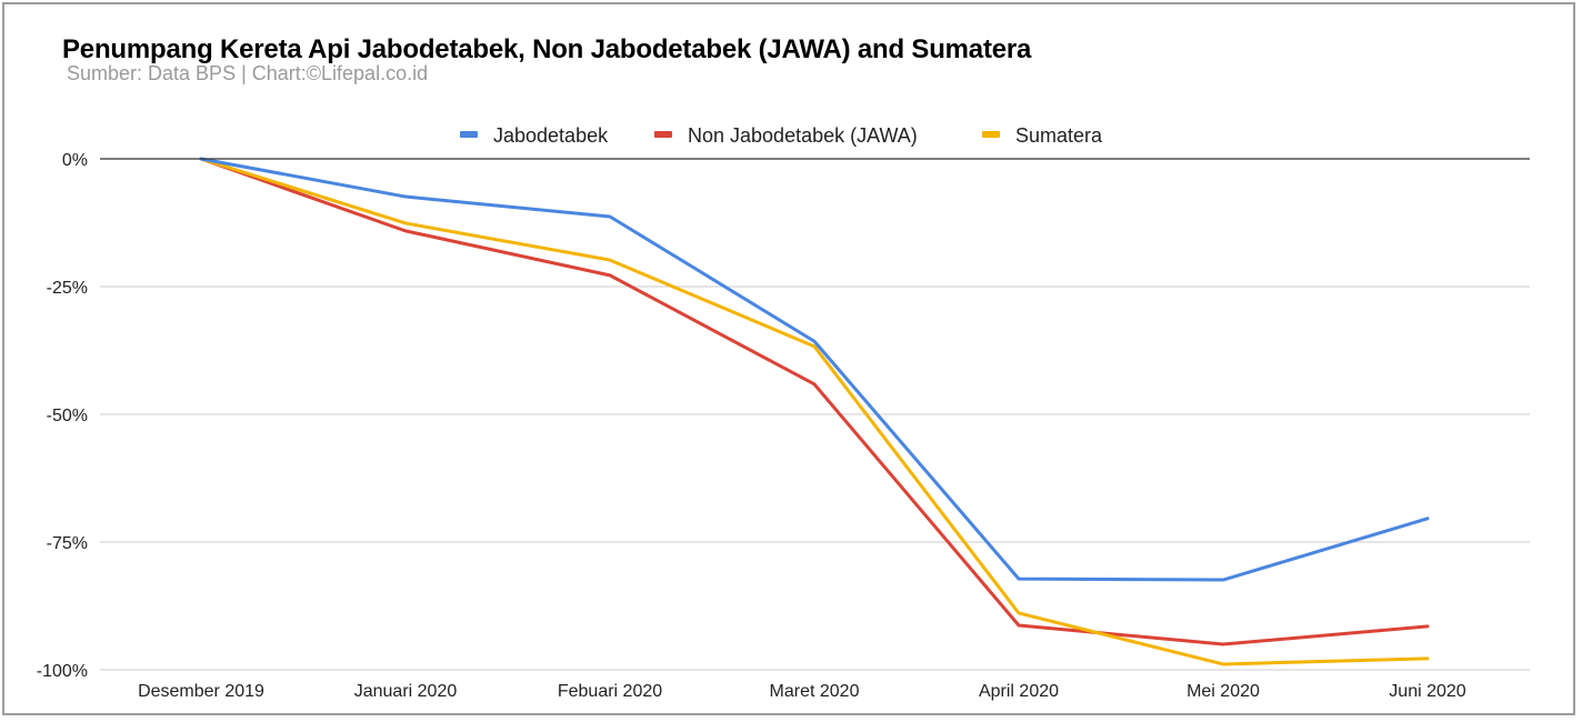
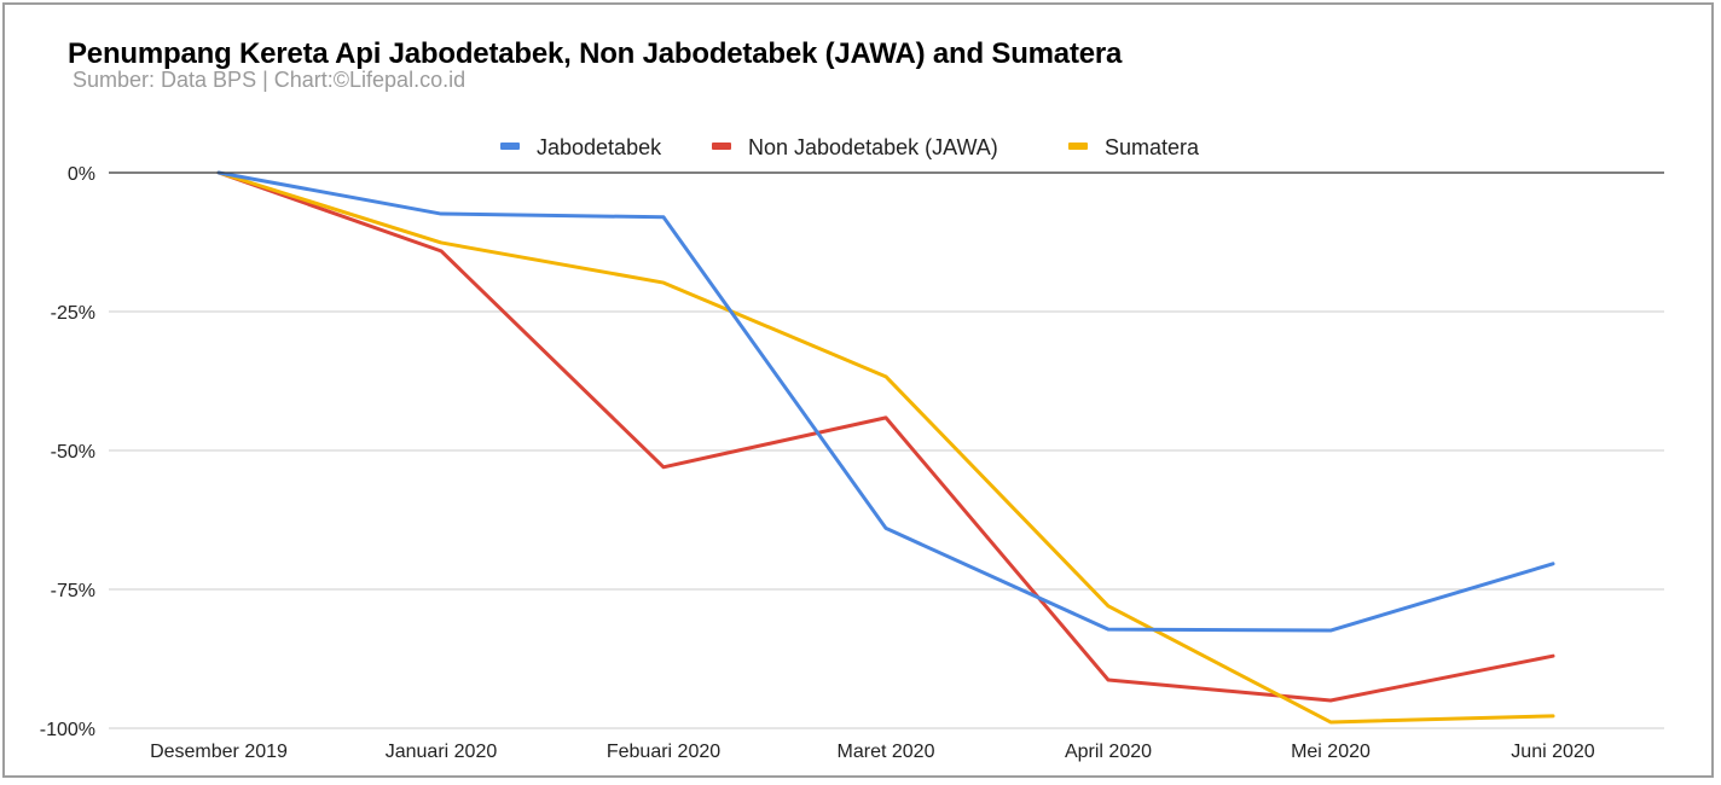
Jabodetabek/Febuari 2020: -11% -> -8%
Non Jabodetabek (JAWA)/Febuari 2020: -23% -> -53%
Jabodetabek/Maret 2020: -36% -> -64%
Sumatera/April 2020: -89% -> -78%
Non Jabodetabek (JAWA)/Juni 2020: -92% -> -87%
